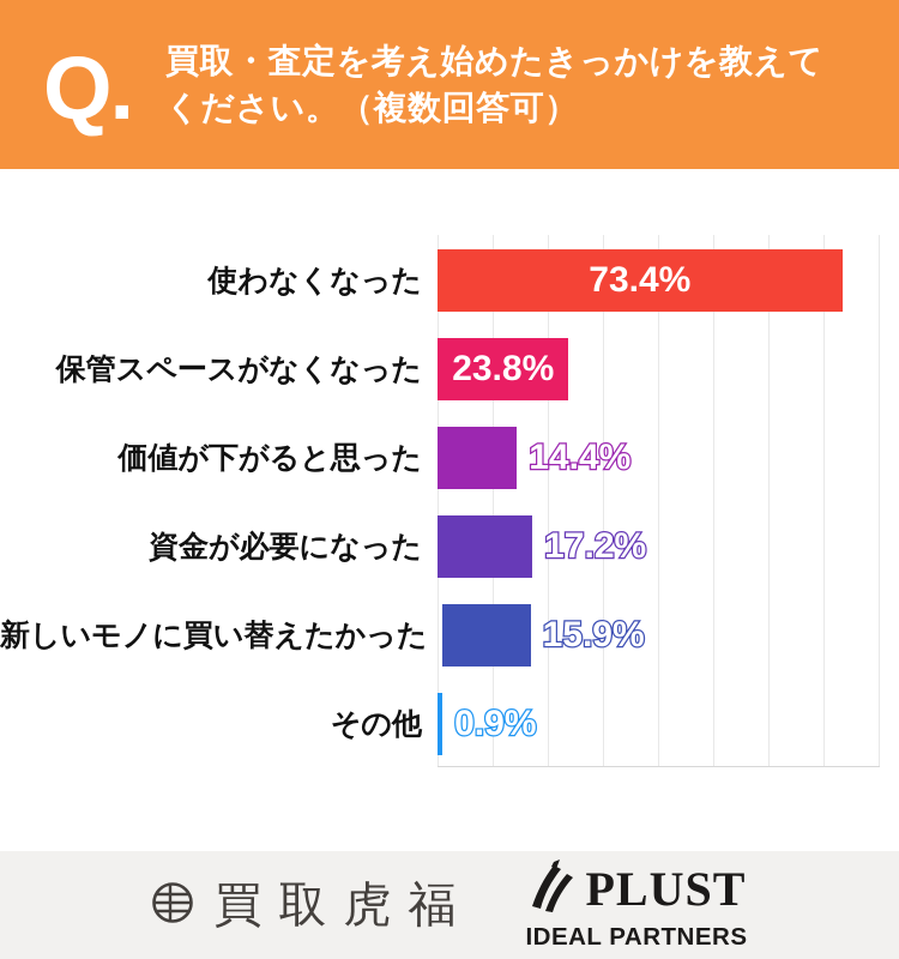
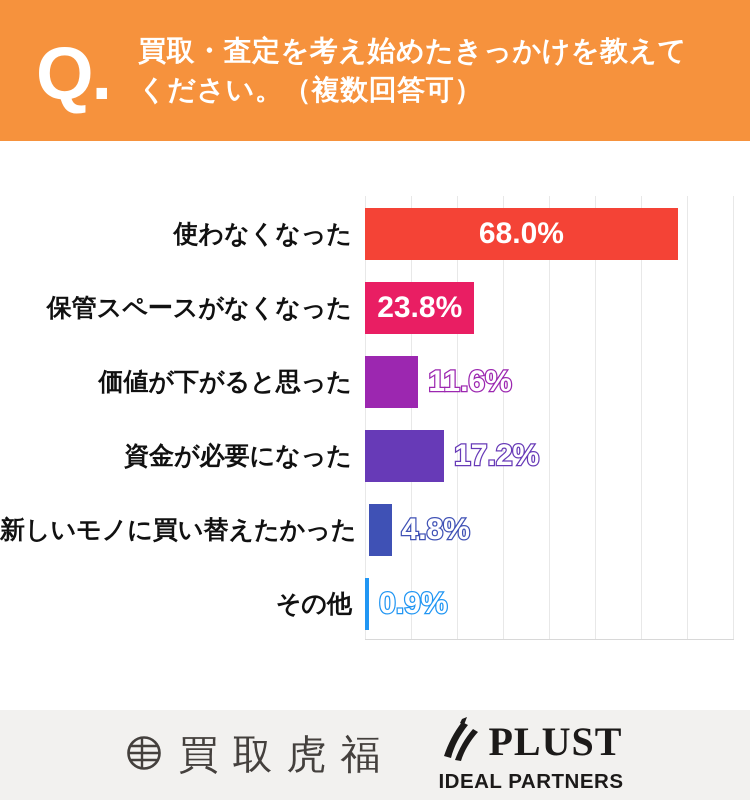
使わなくなった: 73.4% -> 68.0%
価値が下がると思った: 14.4% -> 11.6%
新しいモノに買い替えたかった: 15.9% -> 4.8%
